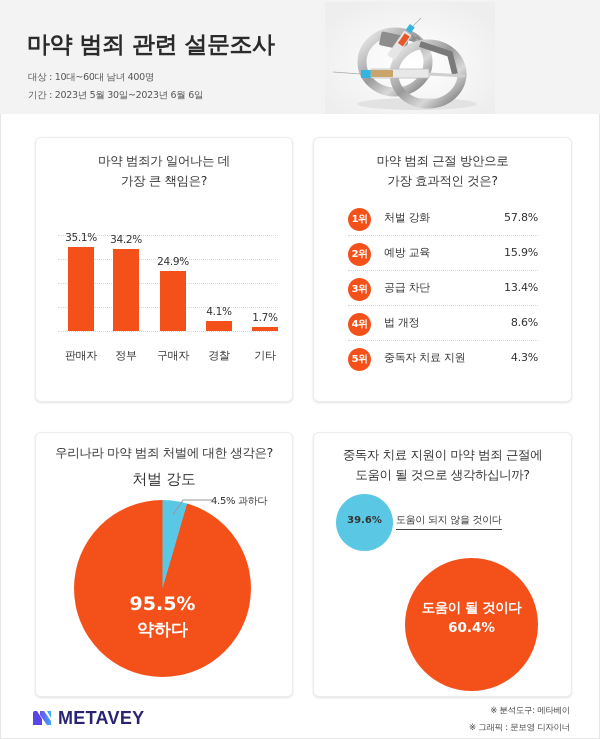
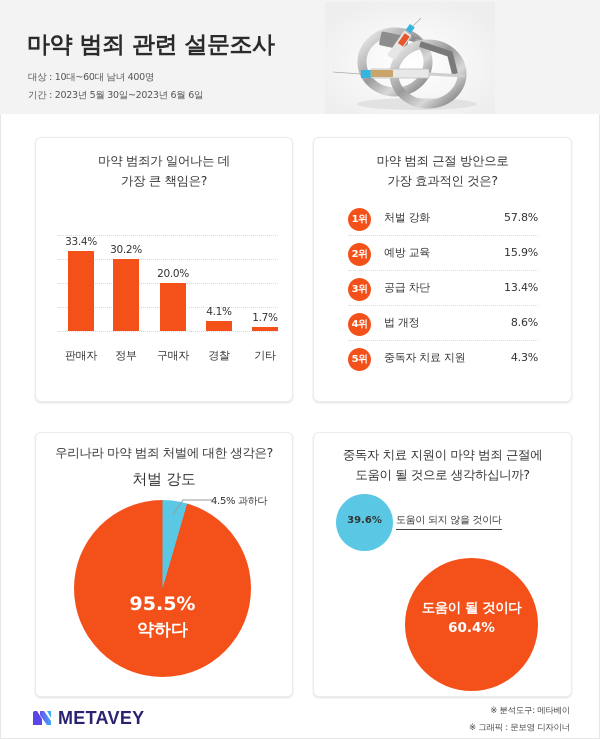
마약 범죄가 일어나는 데 가장 큰 책임은?/판매자: 35.1% -> 33.4%
마약 범죄가 일어나는 데 가장 큰 책임은?/정부: 34.2% -> 30.2%
마약 범죄가 일어나는 데 가장 큰 책임은?/구매자: 24.9% -> 20.0%
